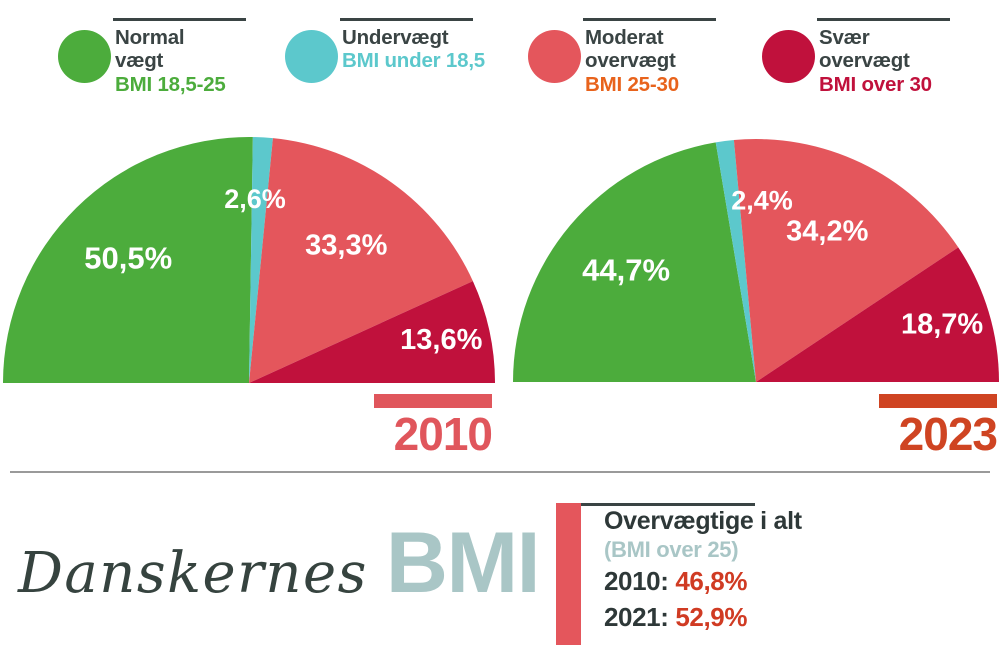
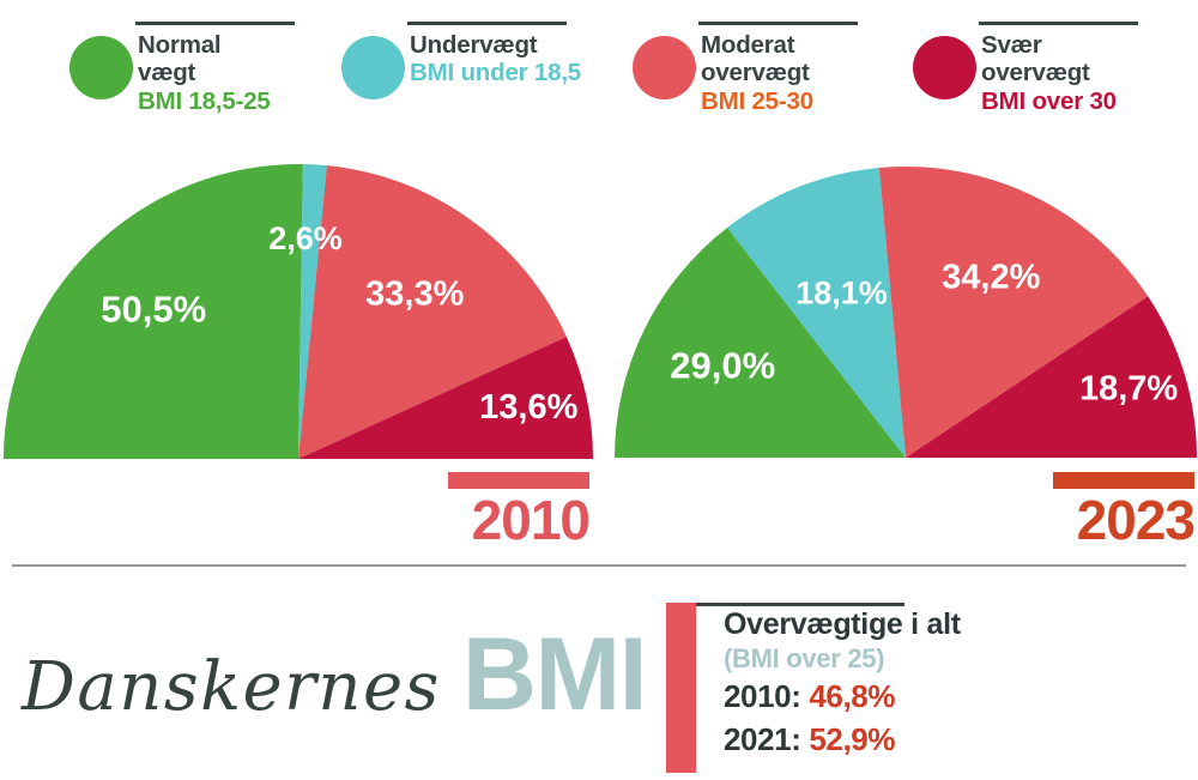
2023/Normal vægt: 44,7% -> 29,0%
2023/Undervægt: 2,4% -> 18,1%
